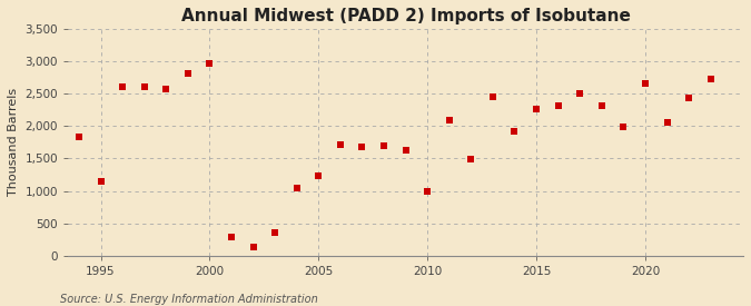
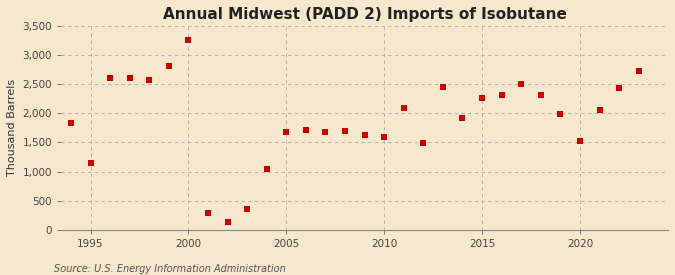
2000: 2,960 -> 3,250
2005: 1,240 -> 1,680
2010: 1,000 -> 1,600
2020: 2,660 -> 1,530
